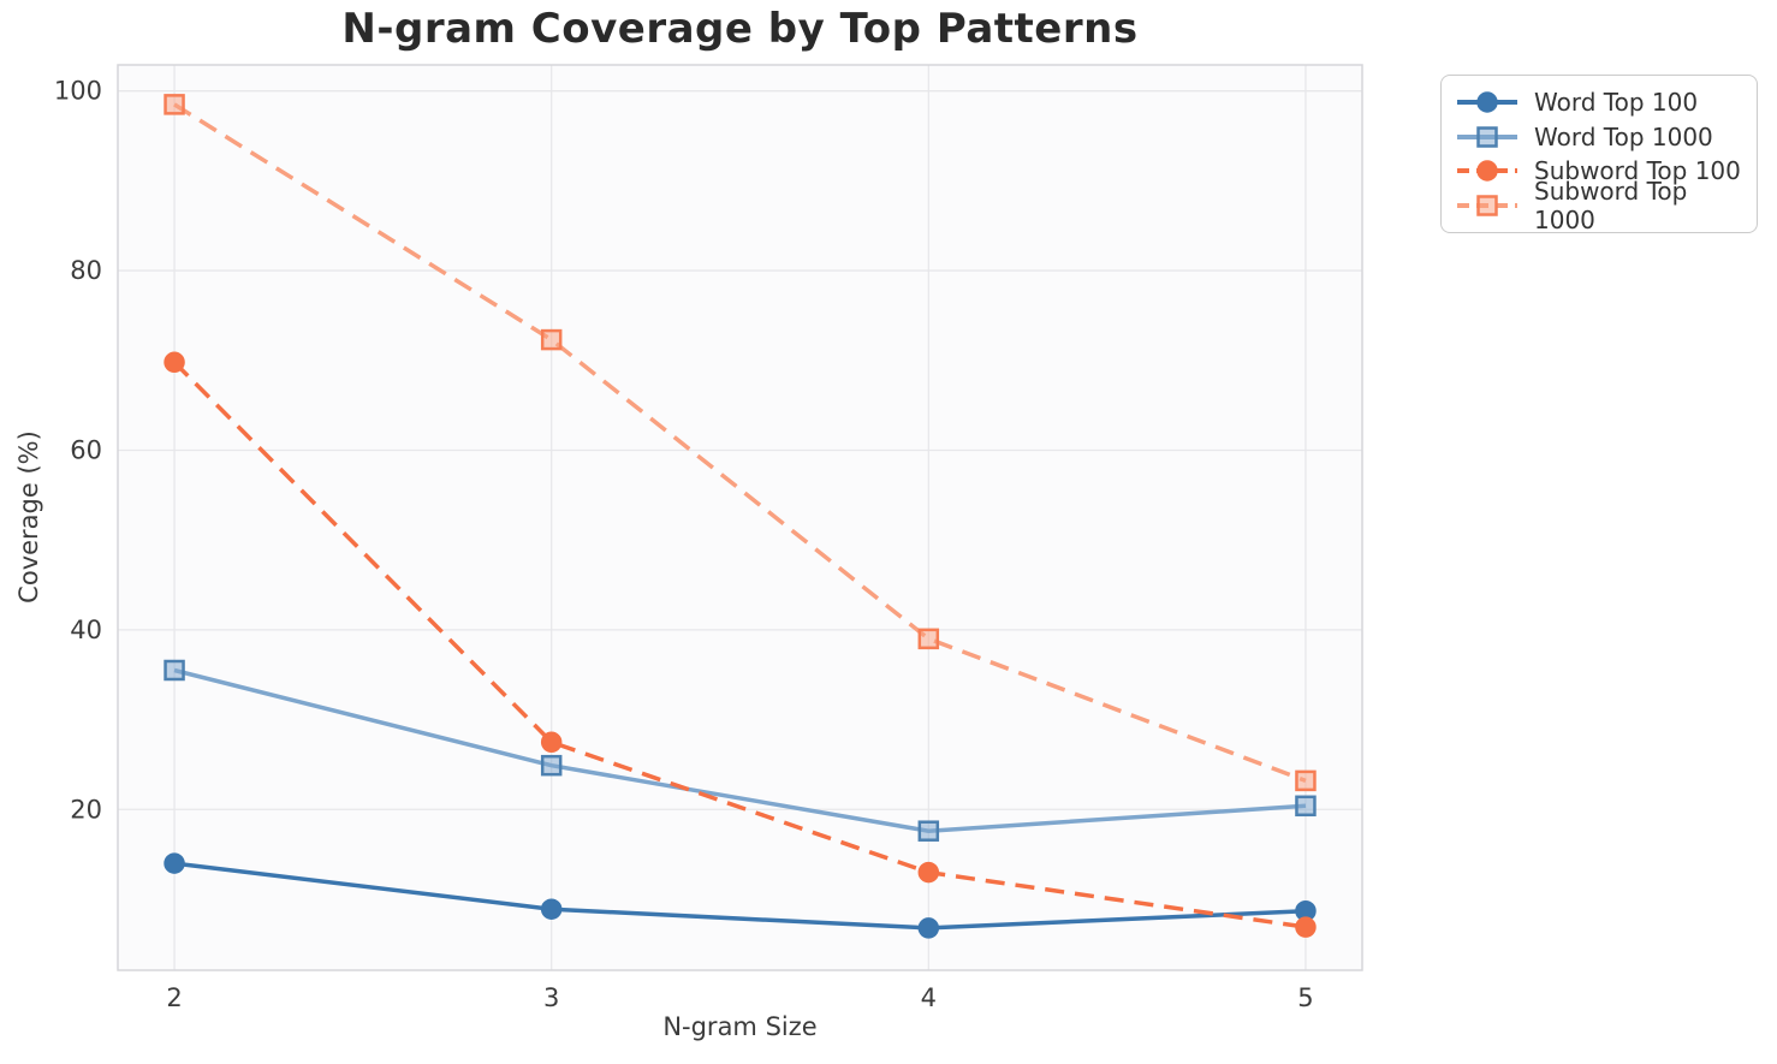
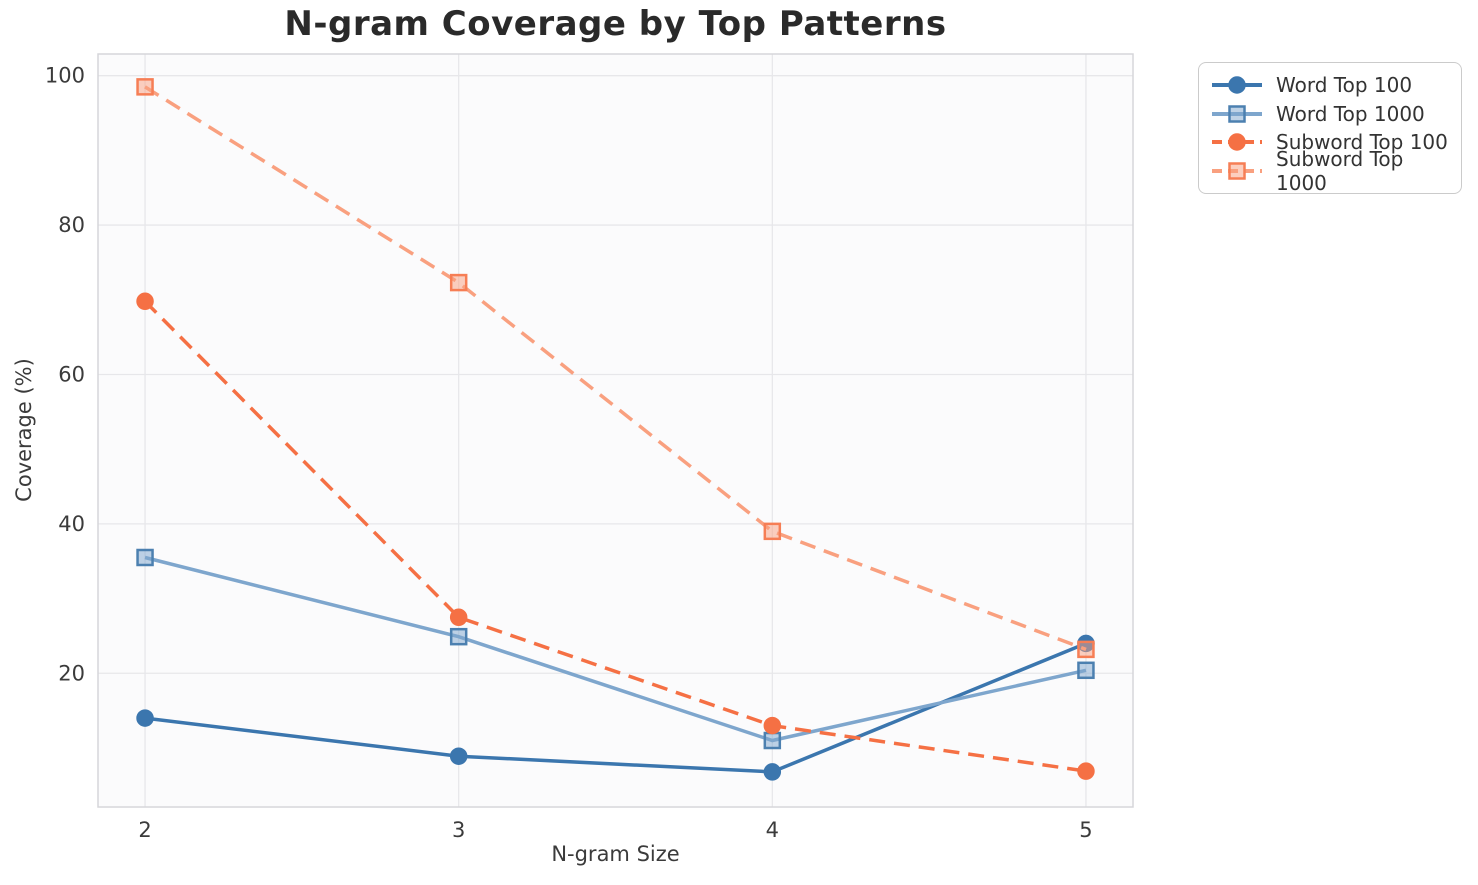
Word Top 1000/4: 18 -> 11
Word Top 100/5: 9 -> 24
